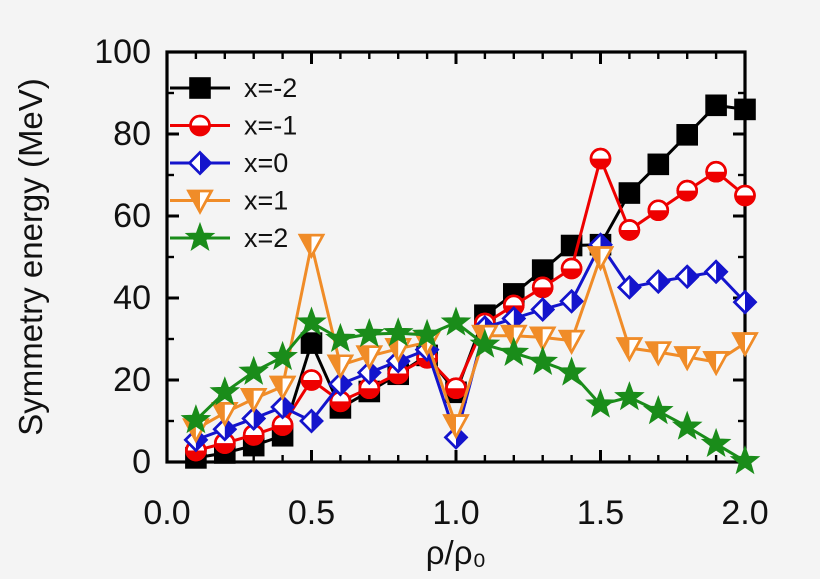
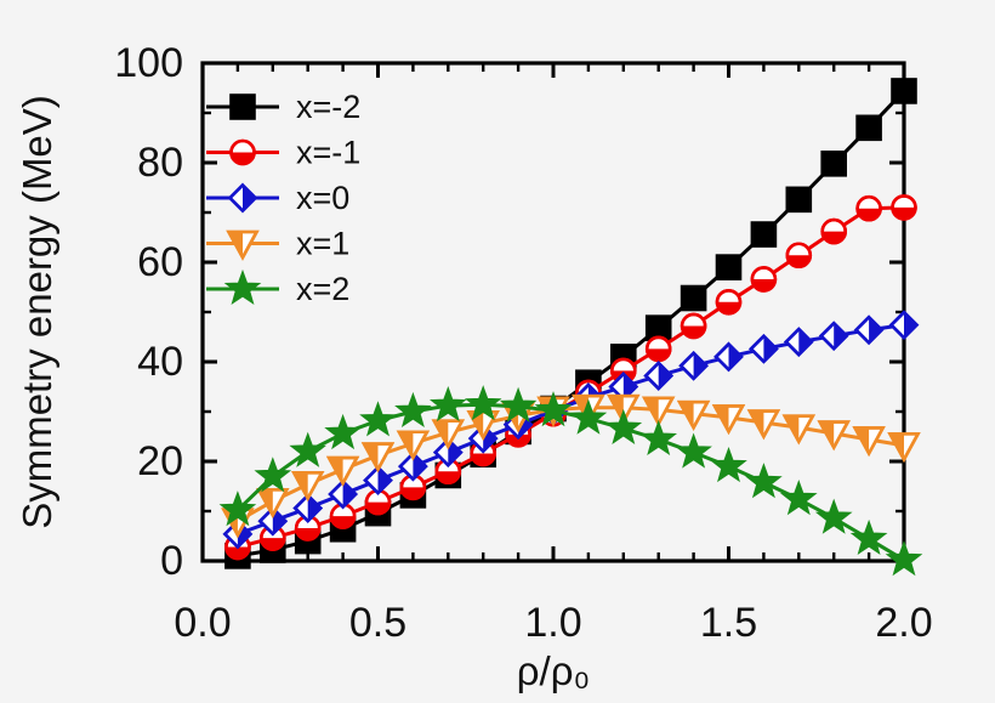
x=-2/0.5: 29 -> 10
x=-1/0.5: 20 -> 12
x=0/0.5: 10 -> 16
x=1/0.5: 53 -> 21
x=2/0.5: 34 -> 28
x=-2/1.0: 17 -> 31
x=-1/1.0: 18 -> 30
x=0/1.0: 6 -> 30
x=1/1.0: 9 -> 30
x=2/1.0: 34 -> 30
x=-2/1.5: 53 -> 59
x=-1/1.5: 74 -> 52
x=0/1.5: 53 -> 41
x=1/1.5: 50 -> 29
x=2/1.5: 14 -> 19
x=-2/2.0: 86 -> 94
x=-1/2.0: 65 -> 71
x=0/2.0: 39 -> 47
x=1/2.0: 29 -> 23
